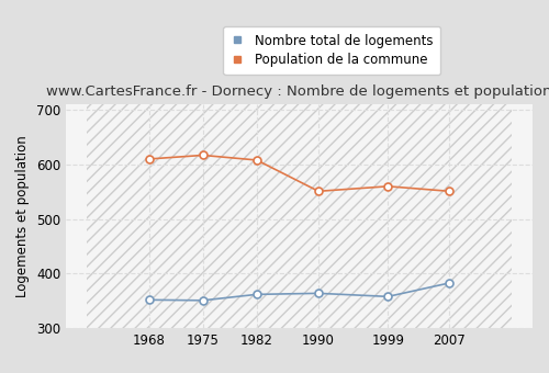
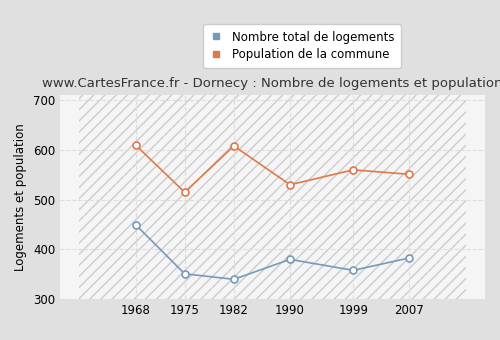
Nombre total de logements/1968: 352 -> 450
Population de la commune/1975: 617 -> 515
Nombre total de logements/1982: 362 -> 340
Nombre total de logements/1990: 364 -> 380
Population de la commune/1990: 551 -> 530
